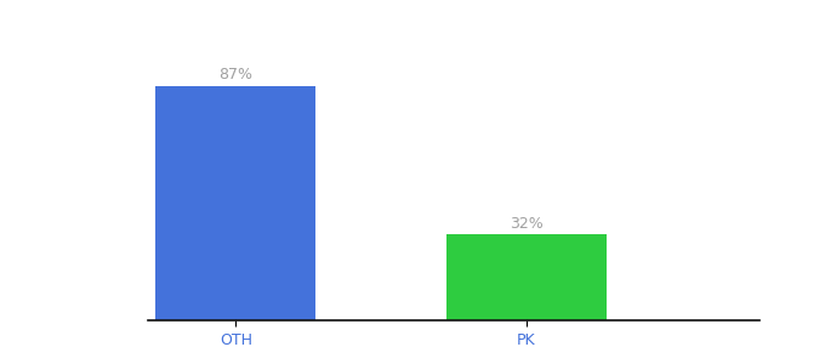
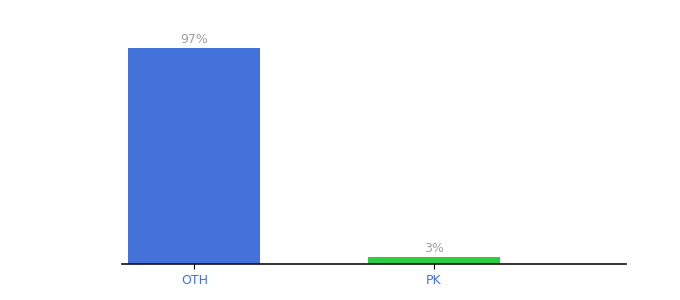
OTH: 87% -> 97%
PK: 32% -> 3%
